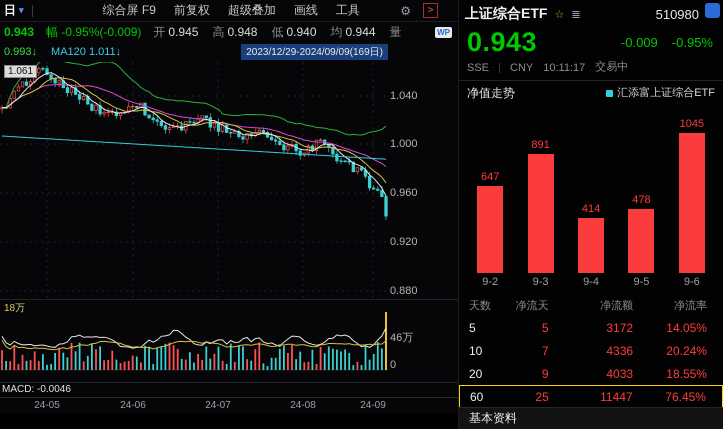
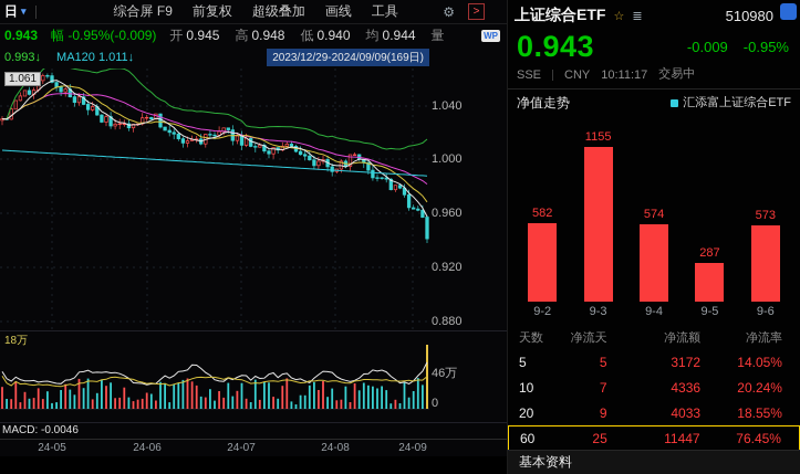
净值走势/9-2: 647 -> 582
净值走势/9-3: 891 -> 1155
净值走势/9-4: 414 -> 574
净值走势/9-5: 478 -> 287
净值走势/9-6: 1045 -> 573
